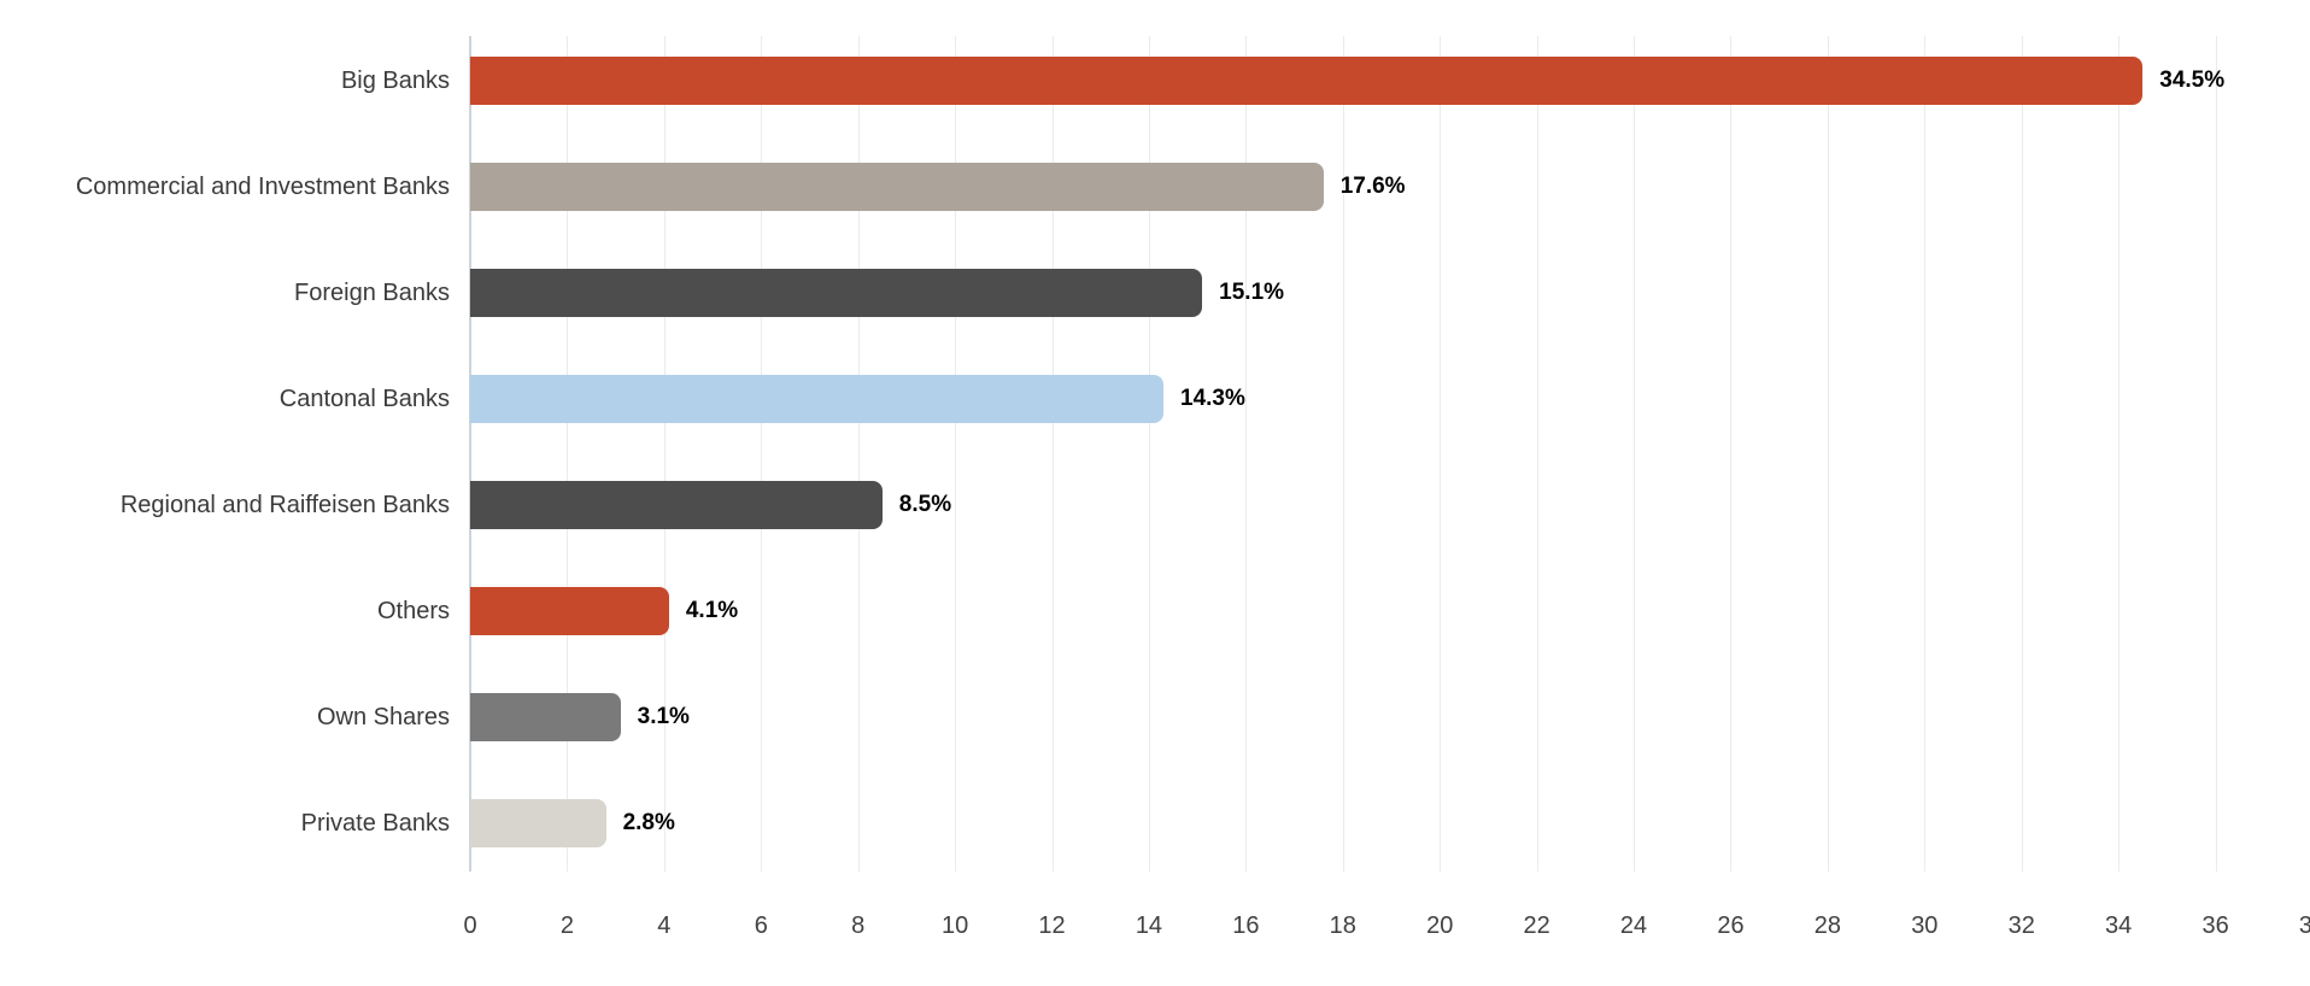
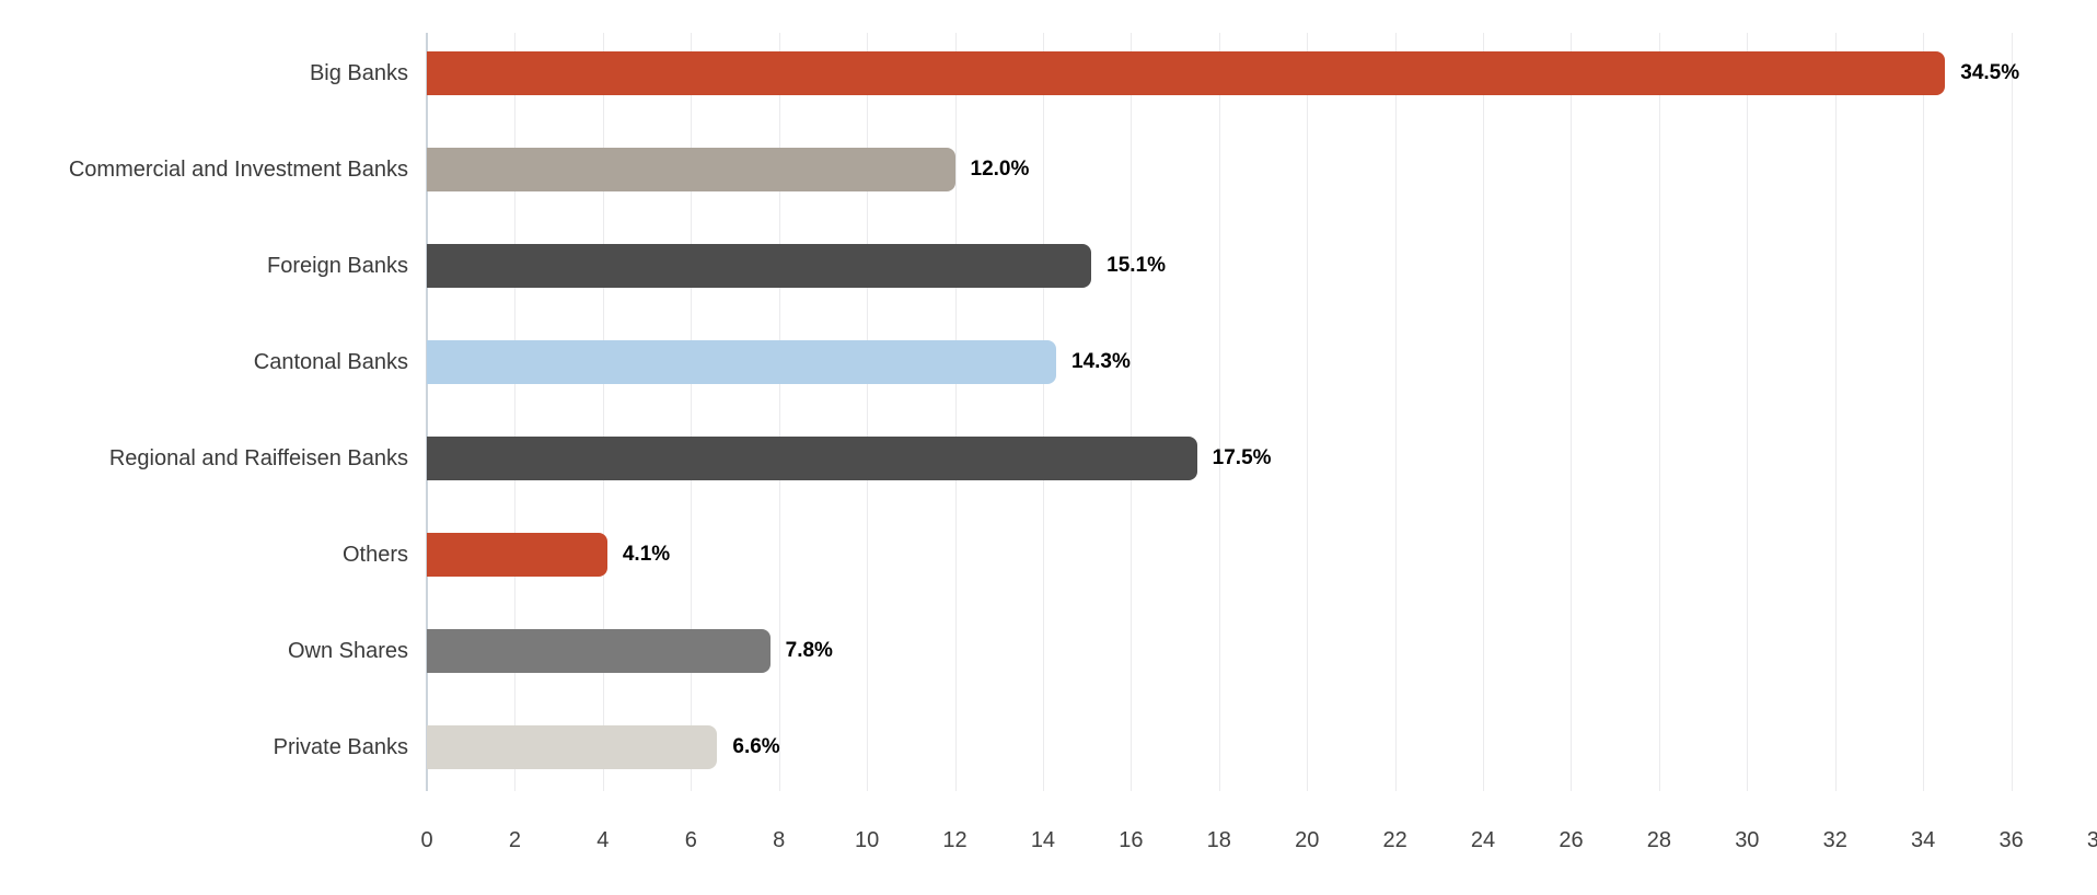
Commercial and Investment Banks: 17.6% -> 12.0%
Regional and Raiffeisen Banks: 8.5% -> 17.5%
Own Shares: 3.1% -> 7.8%
Private Banks: 2.8% -> 6.6%
